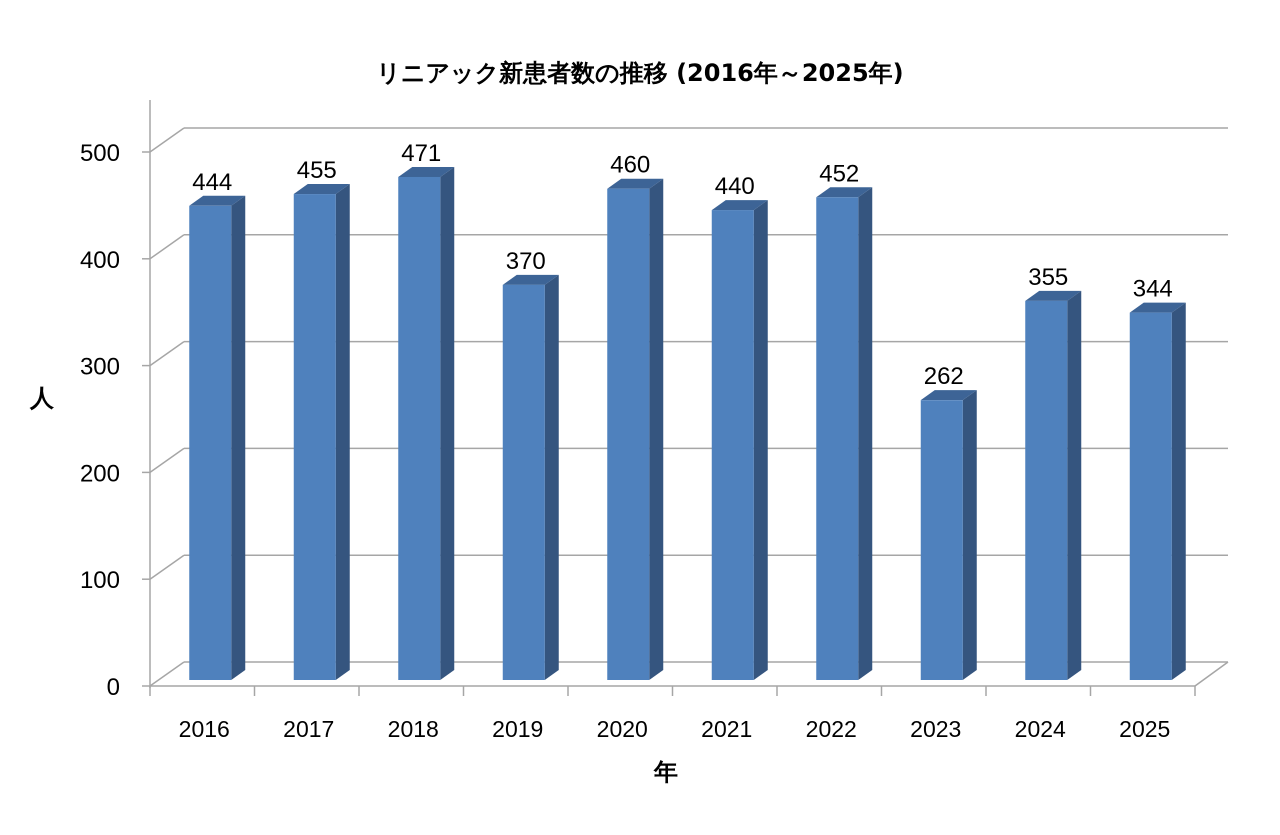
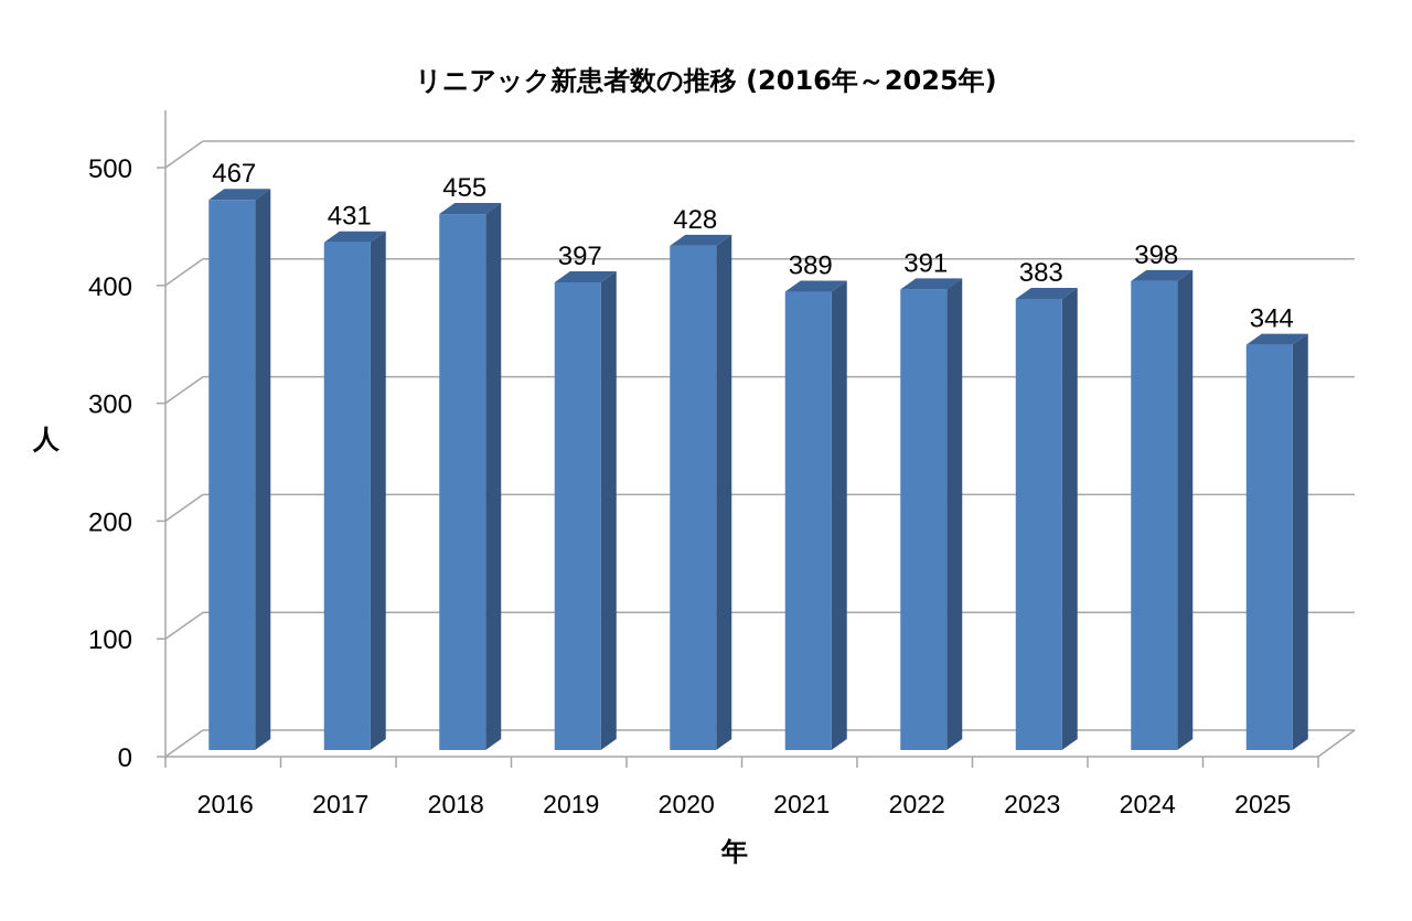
2016: 444 -> 467
2017: 455 -> 431
2018: 471 -> 455
2019: 370 -> 397
2020: 460 -> 428
2021: 440 -> 389
2022: 452 -> 391
2023: 262 -> 383
2024: 355 -> 398
